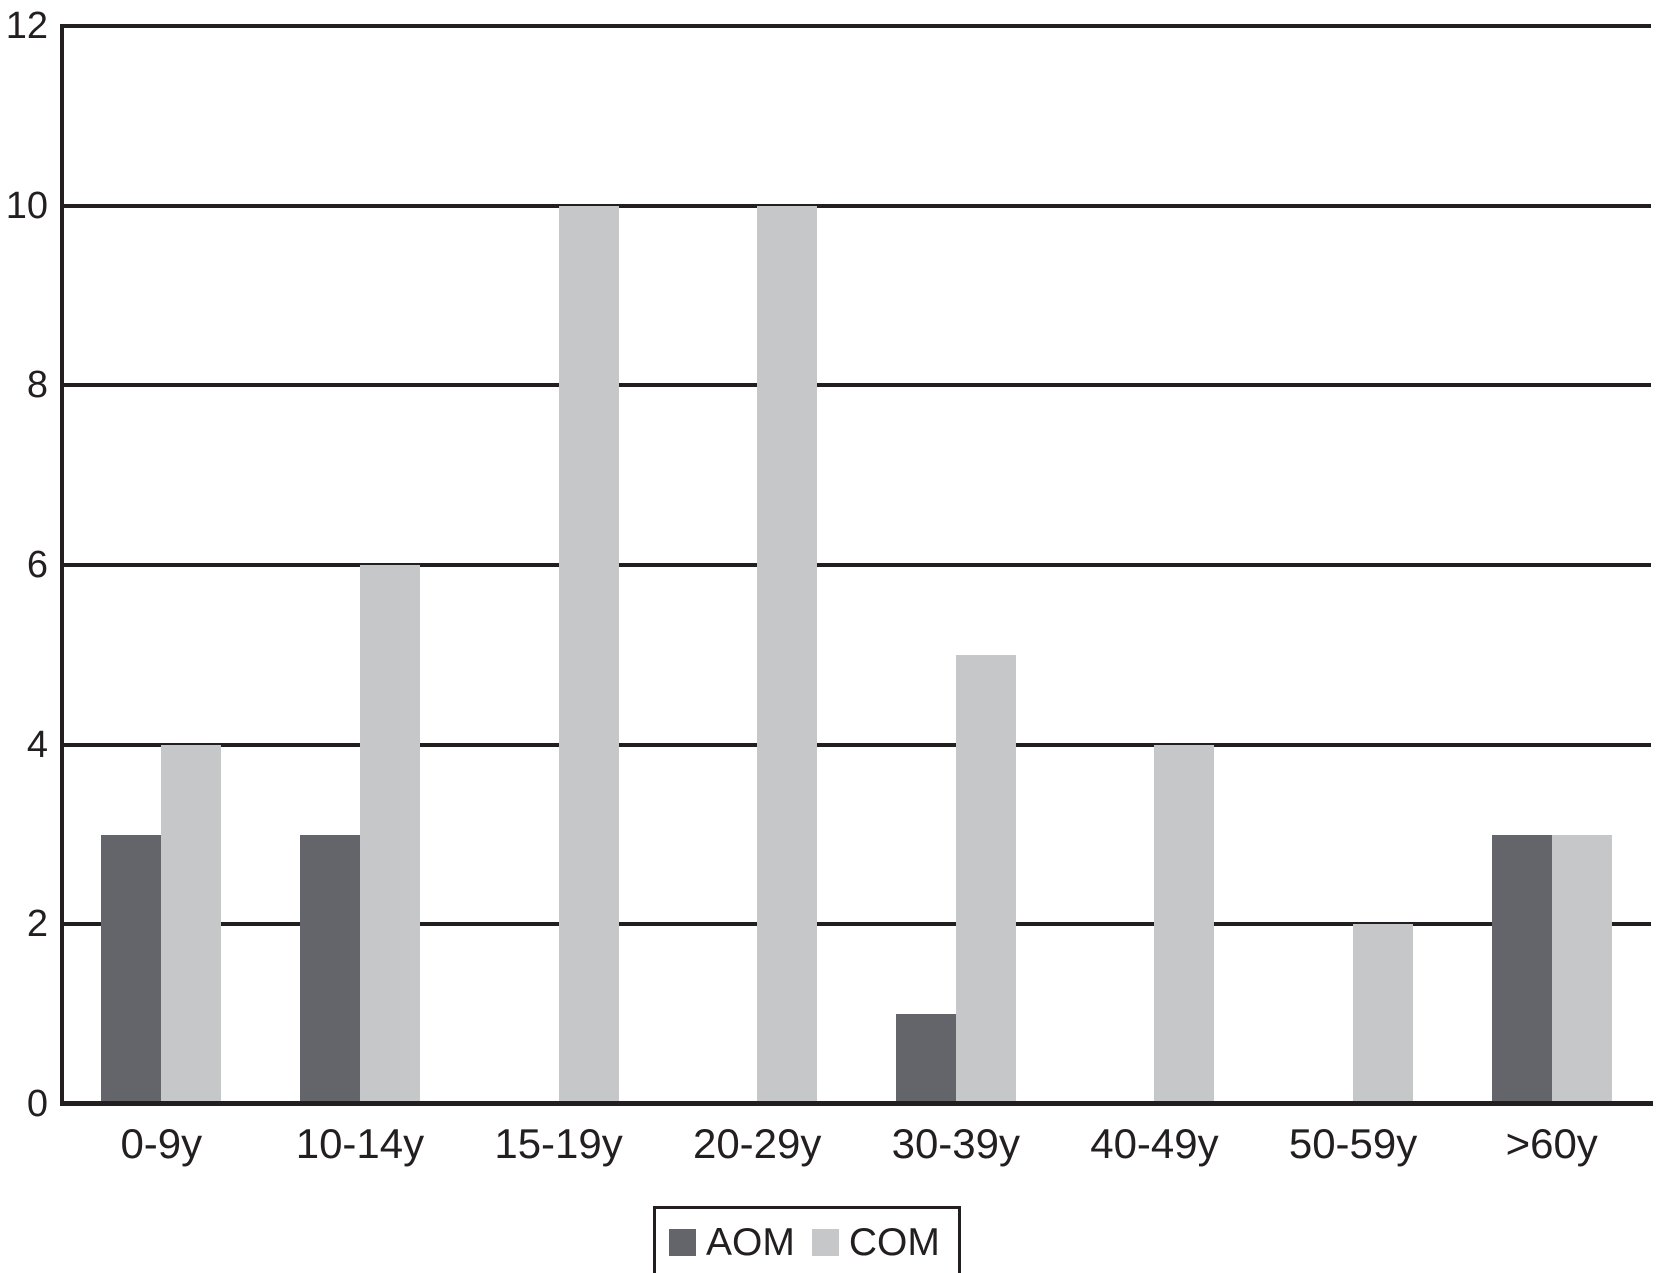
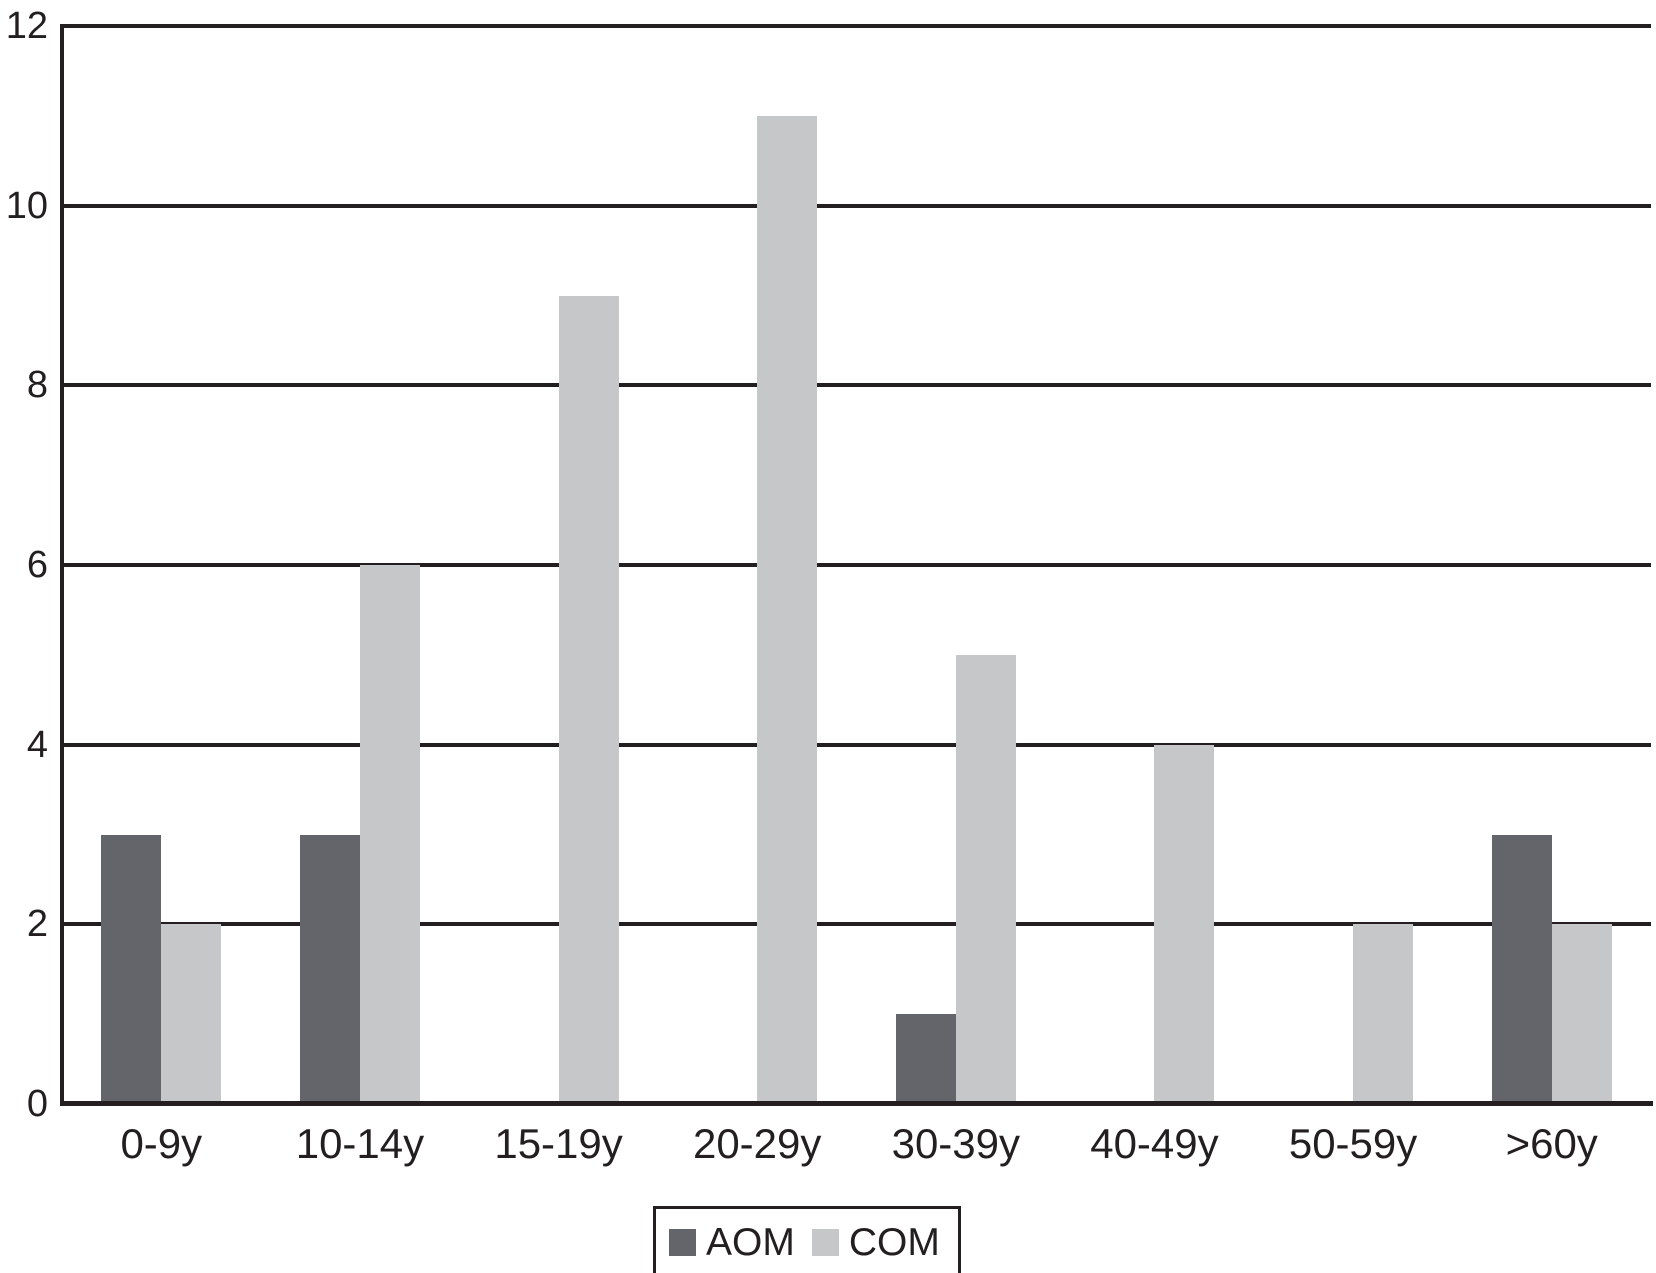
COM/0-9y: 4 -> 2
COM/15-19y: 10 -> 9
COM/20-29y: 10 -> 11
COM/>60y: 3 -> 2
